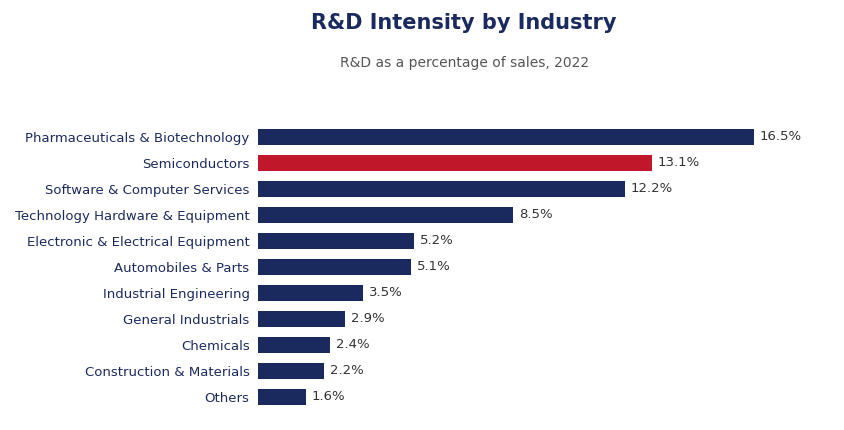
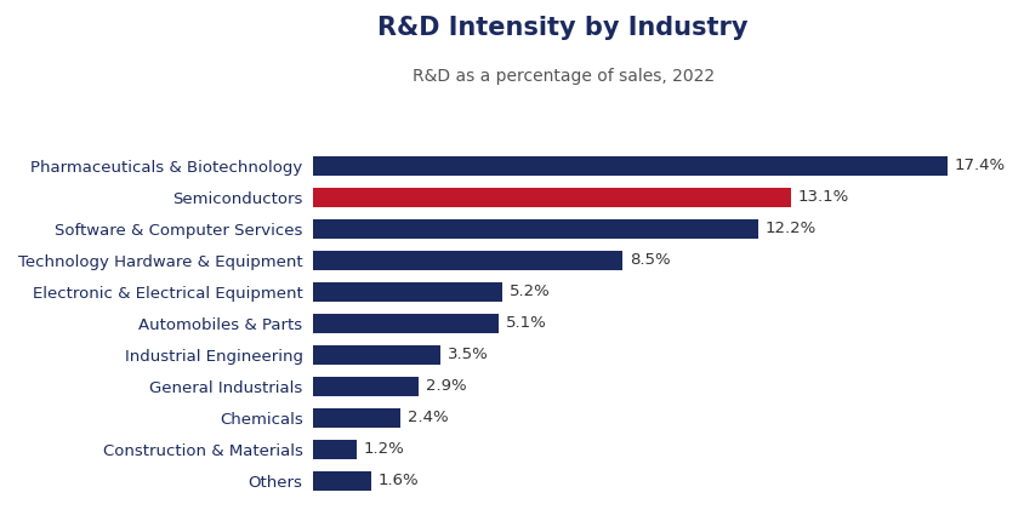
Pharmaceuticals & Biotechnology: 16.5% -> 17.4%
Construction & Materials: 2.2% -> 1.2%
